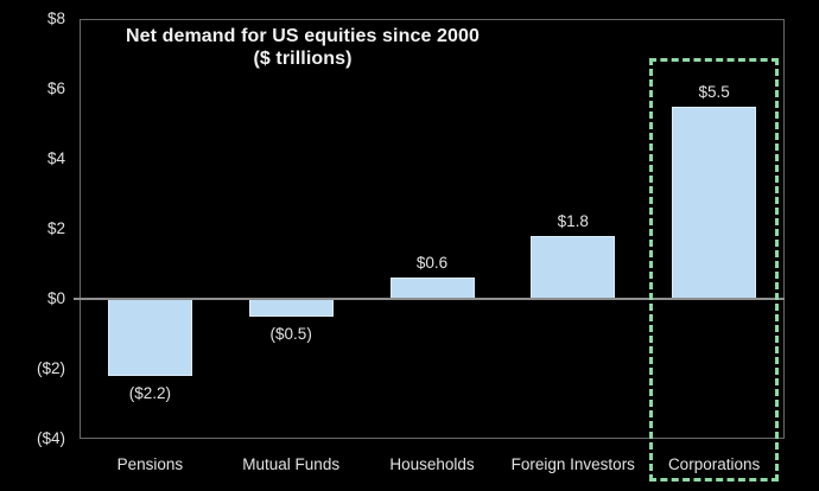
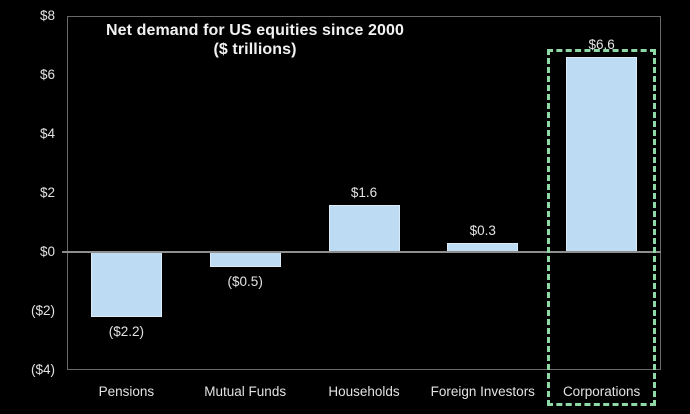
Households: $0.6 -> $1.6
Foreign Investors: $1.8 -> $0.3
Corporations: $5.5 -> $6.6
